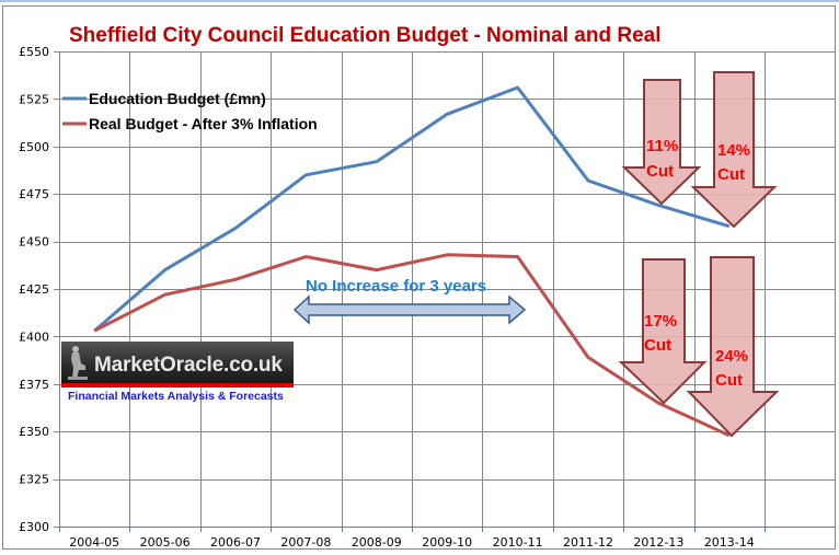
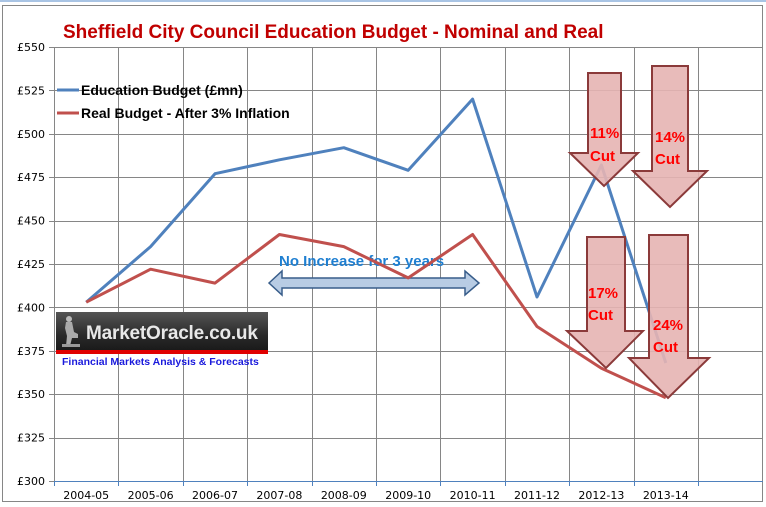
Education Budget (£mn)/2006-07: £457 -> £477
Real Budget - After 3% Inflation/2006-07: £430 -> £414
Education Budget (£mn)/2009-10: £517 -> £479
Real Budget - After 3% Inflation/2009-10: £443 -> £417
Education Budget (£mn)/2010-11: £531 -> £520
Education Budget (£mn)/2011-12: £482 -> £406
Education Budget (£mn)/2012-13: £469 -> £482
Education Budget (£mn)/2013-14: £458 -> £368
